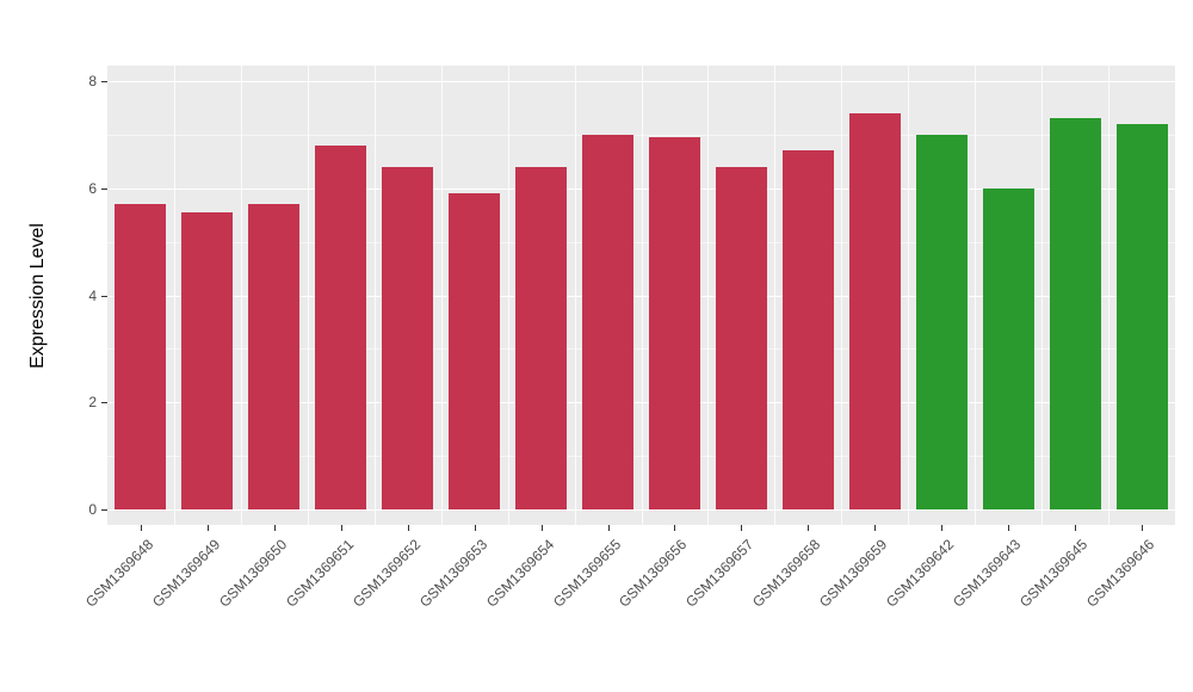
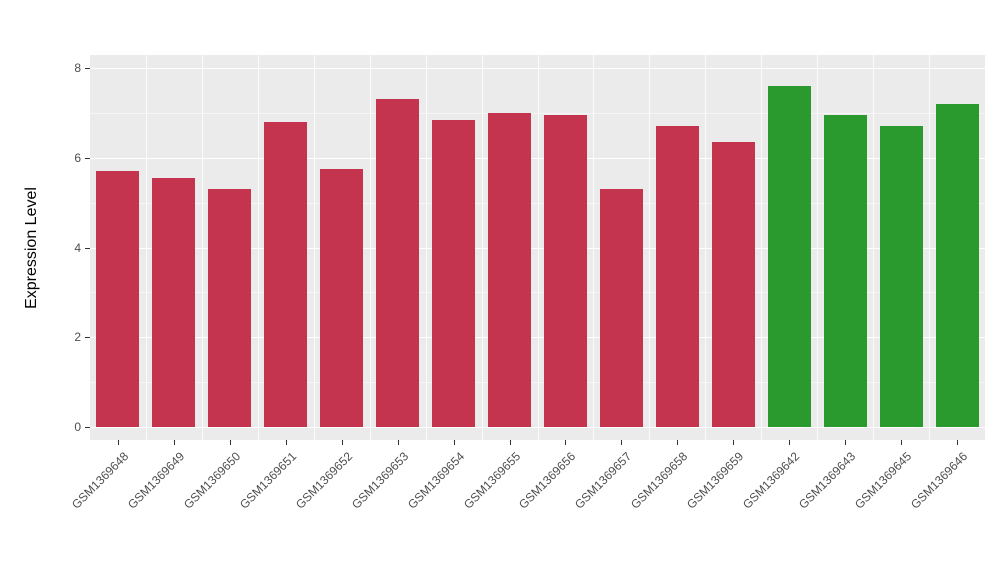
GSM1369650: 5.7 -> 5.3
GSM1369652: 6.4 -> 5.8
GSM1369653: 5.9 -> 7.3
GSM1369654: 6.4 -> 6.8
GSM1369657: 6.4 -> 5.3
GSM1369659: 7.4 -> 6.3
GSM1369642: 7.0 -> 7.6
GSM1369643: 6.0 -> 7.0
GSM1369645: 7.3 -> 6.7
